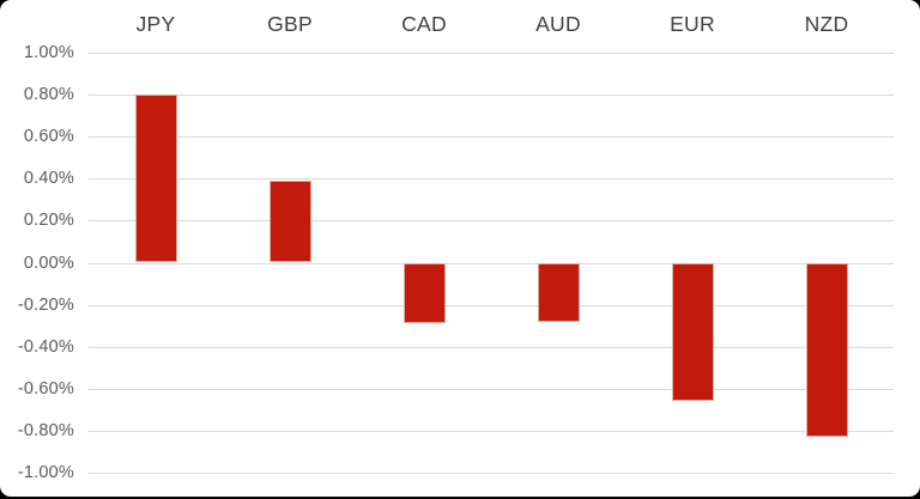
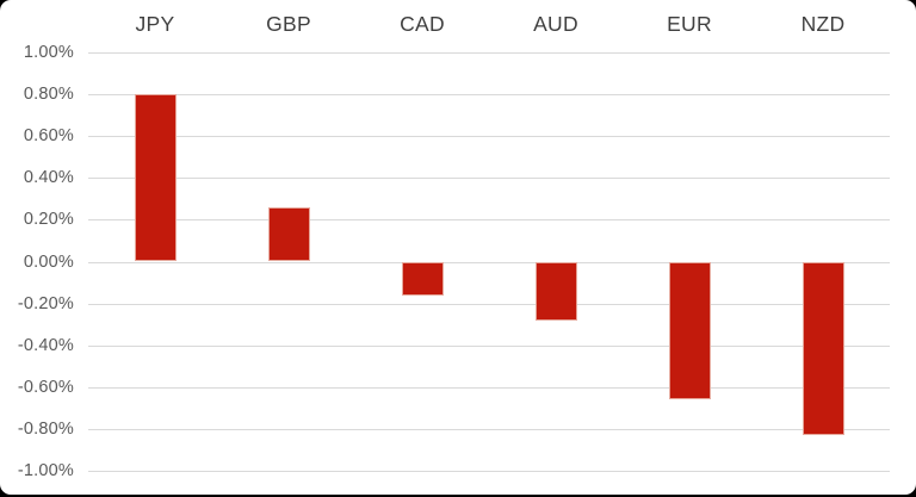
GBP: 0.39% -> 0.26%
CAD: -0.29% -> -0.16%
